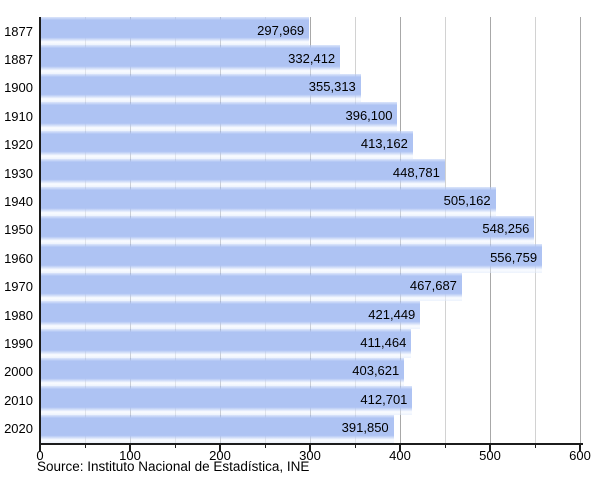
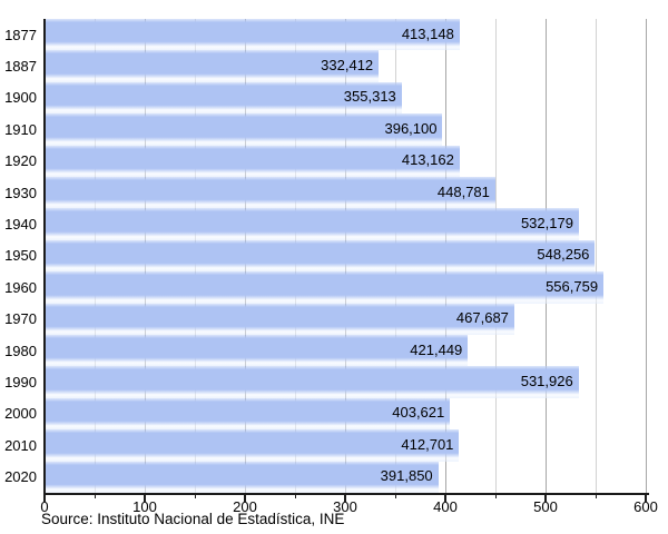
1877: 297,969 -> 413,148
1940: 505,162 -> 532,179
1990: 411,464 -> 531,926
